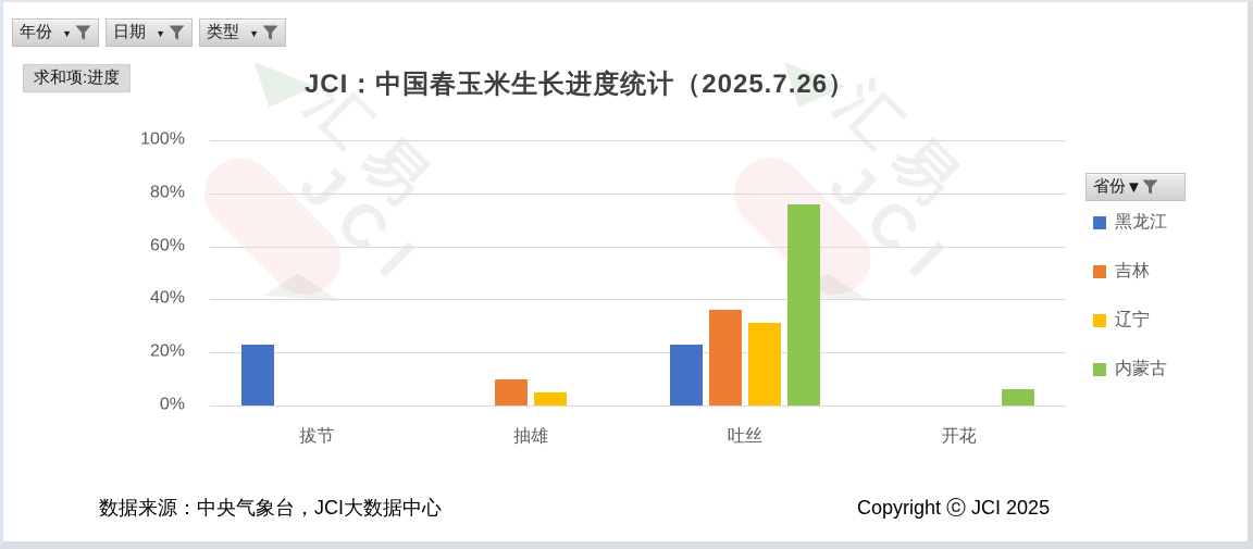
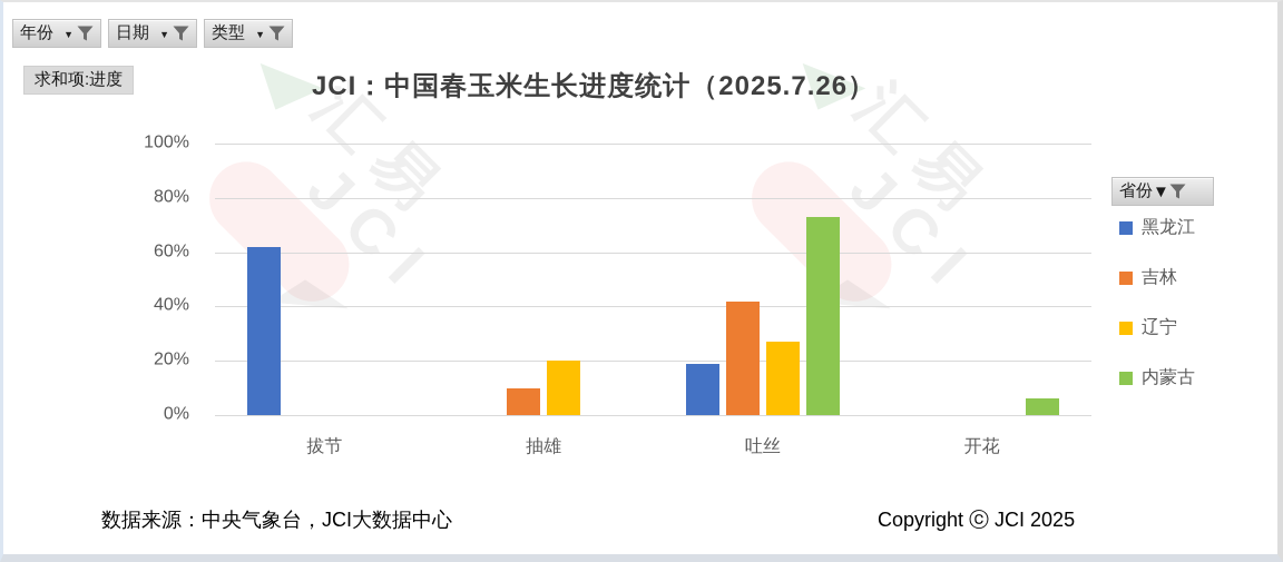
黑龙江/拔节: 23% -> 62%
辽宁/抽雄: 5% -> 20%
黑龙江/吐丝: 23% -> 19%
吉林/吐丝: 36% -> 42%
辽宁/吐丝: 31% -> 27%
内蒙古/吐丝: 76% -> 73%
